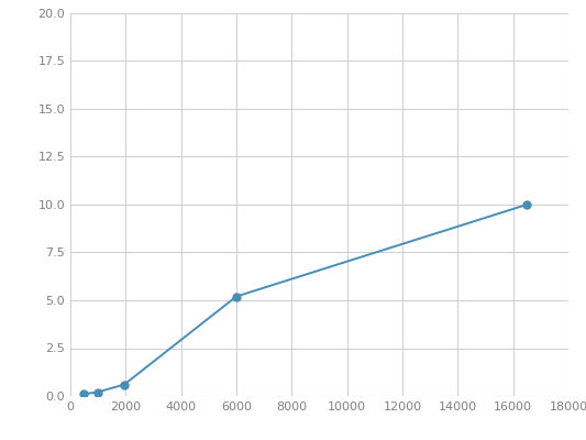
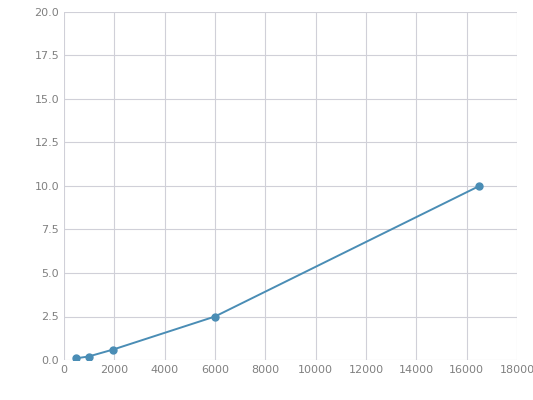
6000: 5.2 -> 2.5
